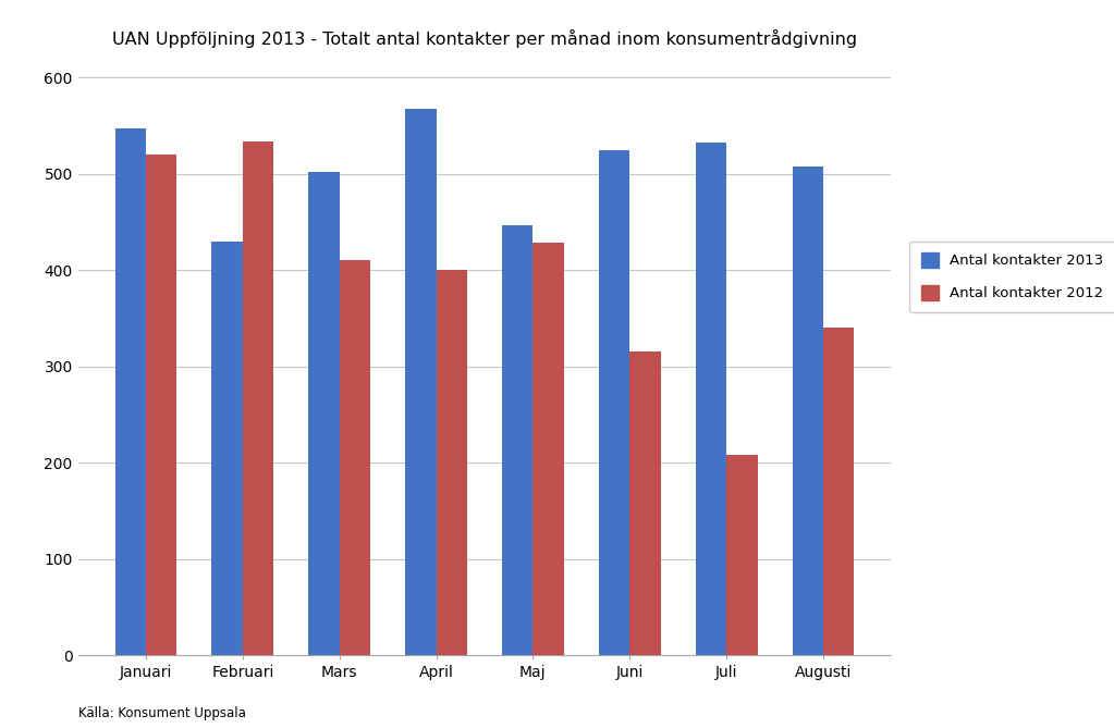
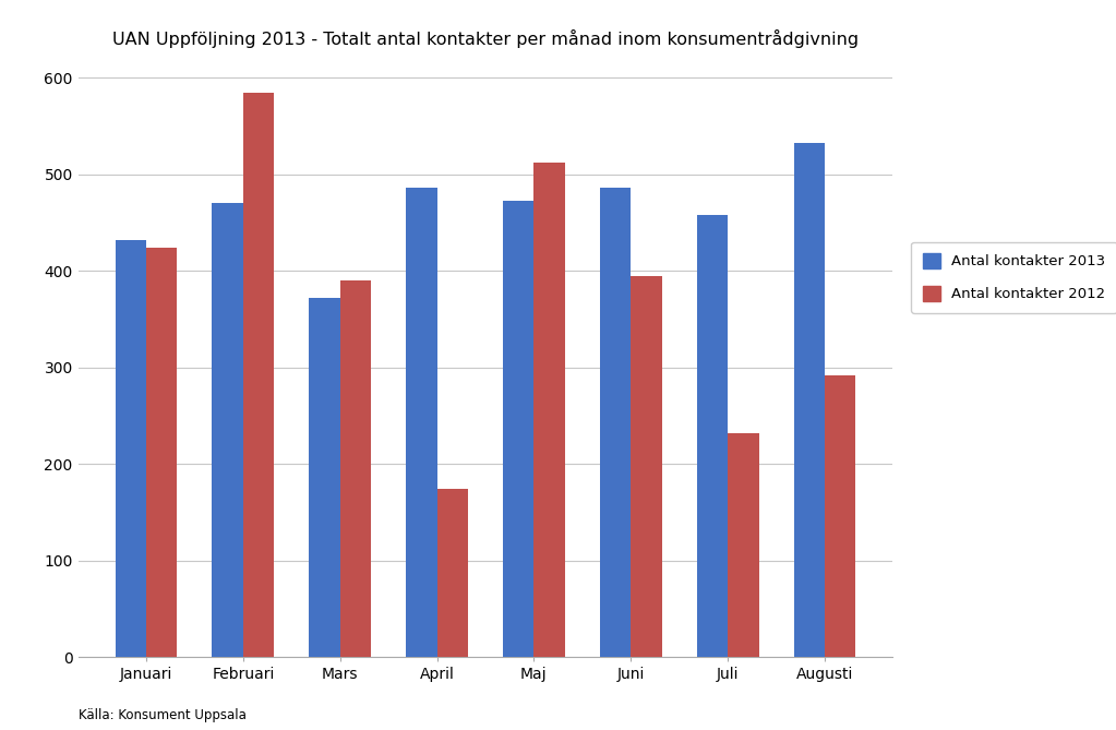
Antal kontakter 2013/Januari: 547 -> 432
Antal kontakter 2012/Januari: 520 -> 424
Antal kontakter 2013/Februari: 430 -> 470
Antal kontakter 2012/Februari: 533 -> 584
Antal kontakter 2013/Mars: 502 -> 372
Antal kontakter 2012/Mars: 410 -> 390
Antal kontakter 2013/April: 568 -> 486
Antal kontakter 2012/April: 400 -> 174
Antal kontakter 2013/Maj: 447 -> 472
Antal kontakter 2012/Maj: 428 -> 512
Antal kontakter 2013/Juni: 525 -> 486
Antal kontakter 2012/Juni: 315 -> 394
Antal kontakter 2013/Juli: 532 -> 458
Antal kontakter 2012/Juli: 208 -> 232
Antal kontakter 2013/Augusti: 508 -> 532
Antal kontakter 2012/Augusti: 340 -> 292
